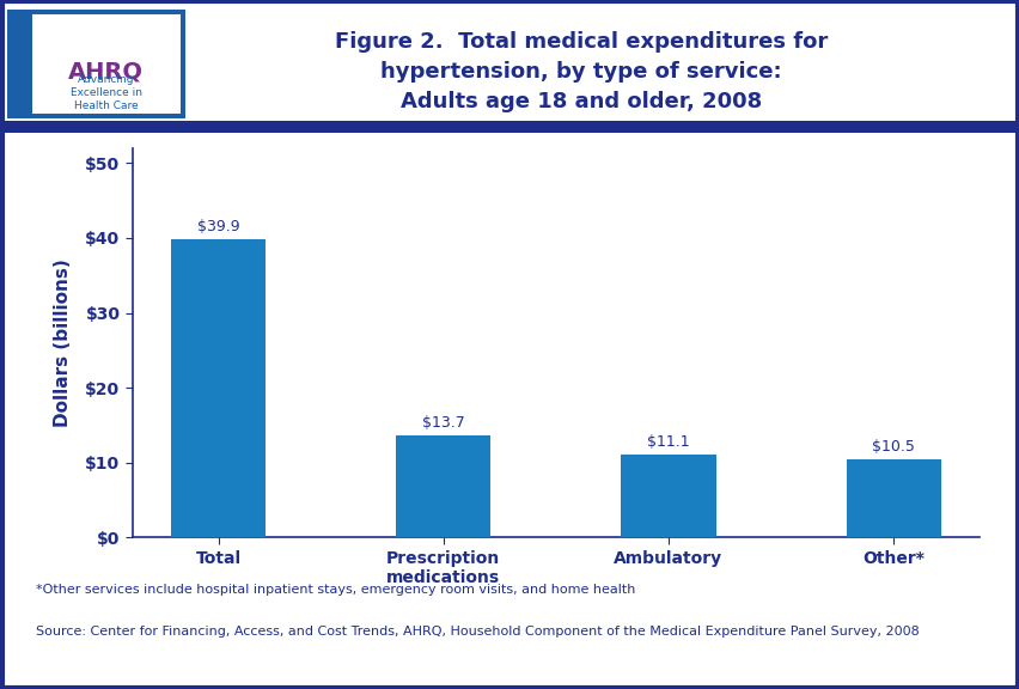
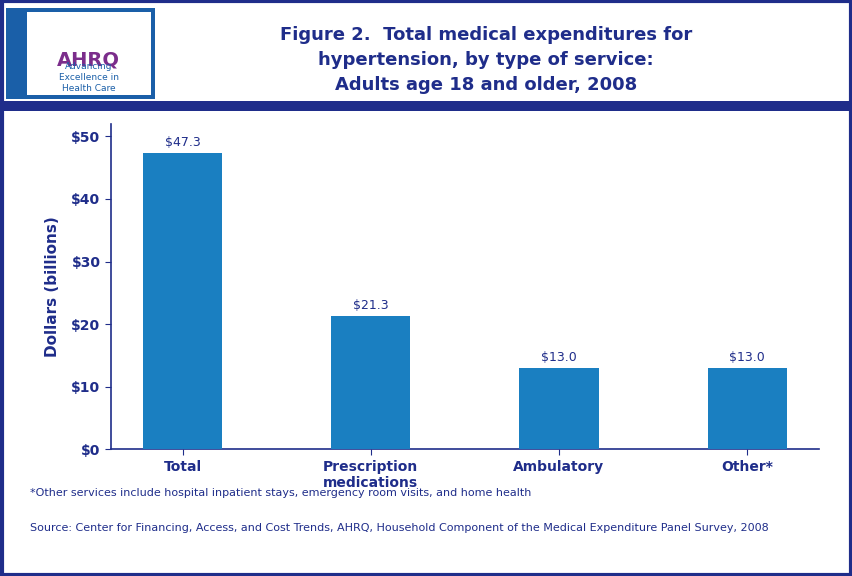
Total: $39.9 -> $47.3
Prescription medications: $13.7 -> $21.3
Ambulatory: $11.1 -> $13.0
Other*: $10.5 -> $13.0
